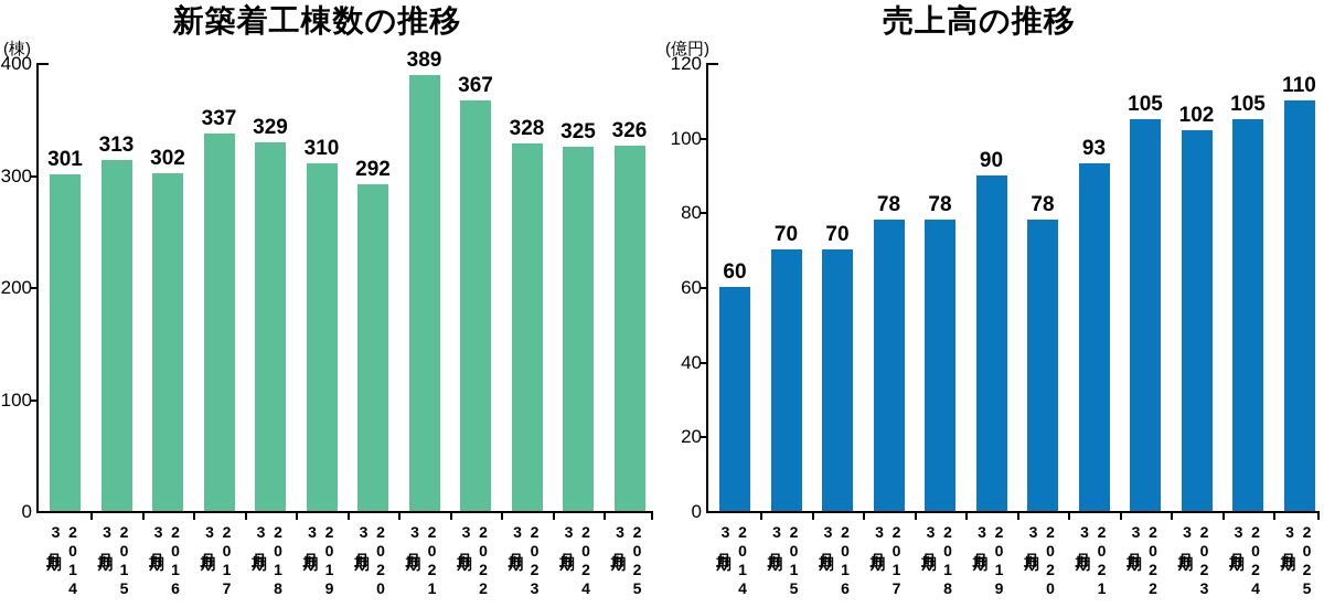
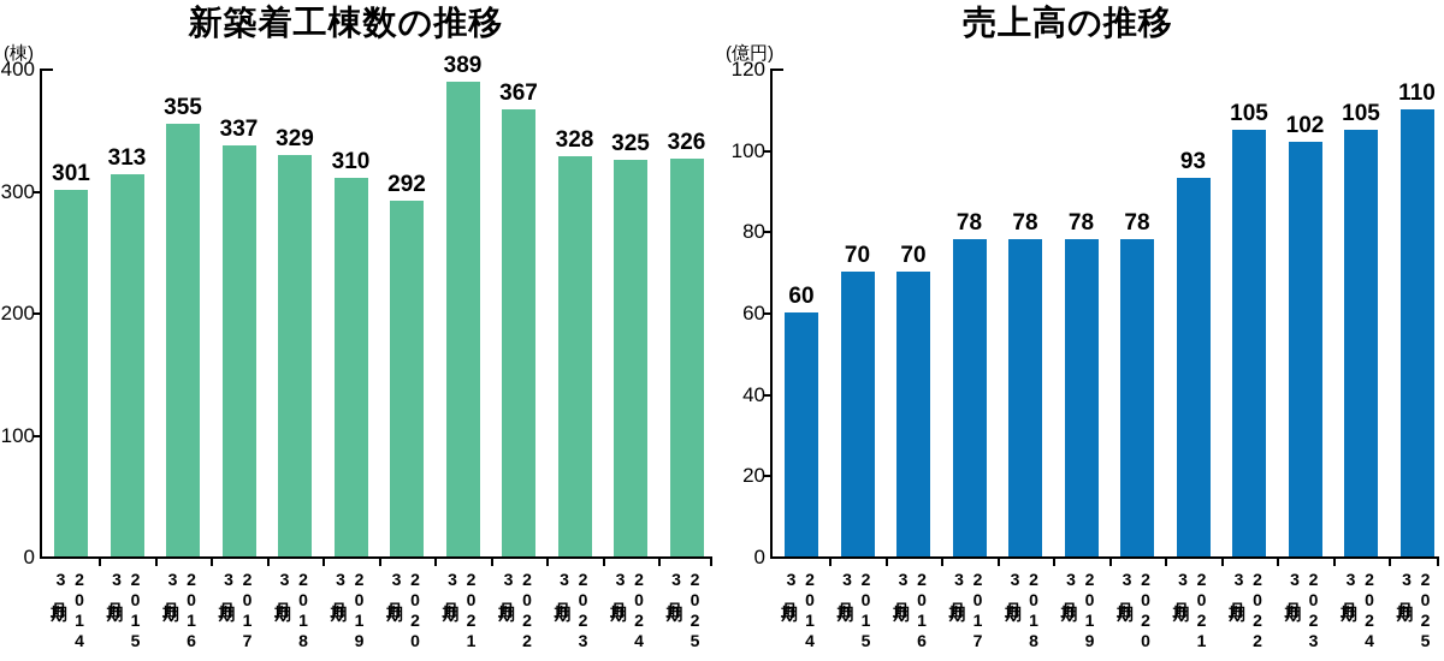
新築着工棟数の推移/2016年3月期: 302 -> 355
売上高の推移/2019年3月期: 90 -> 78
